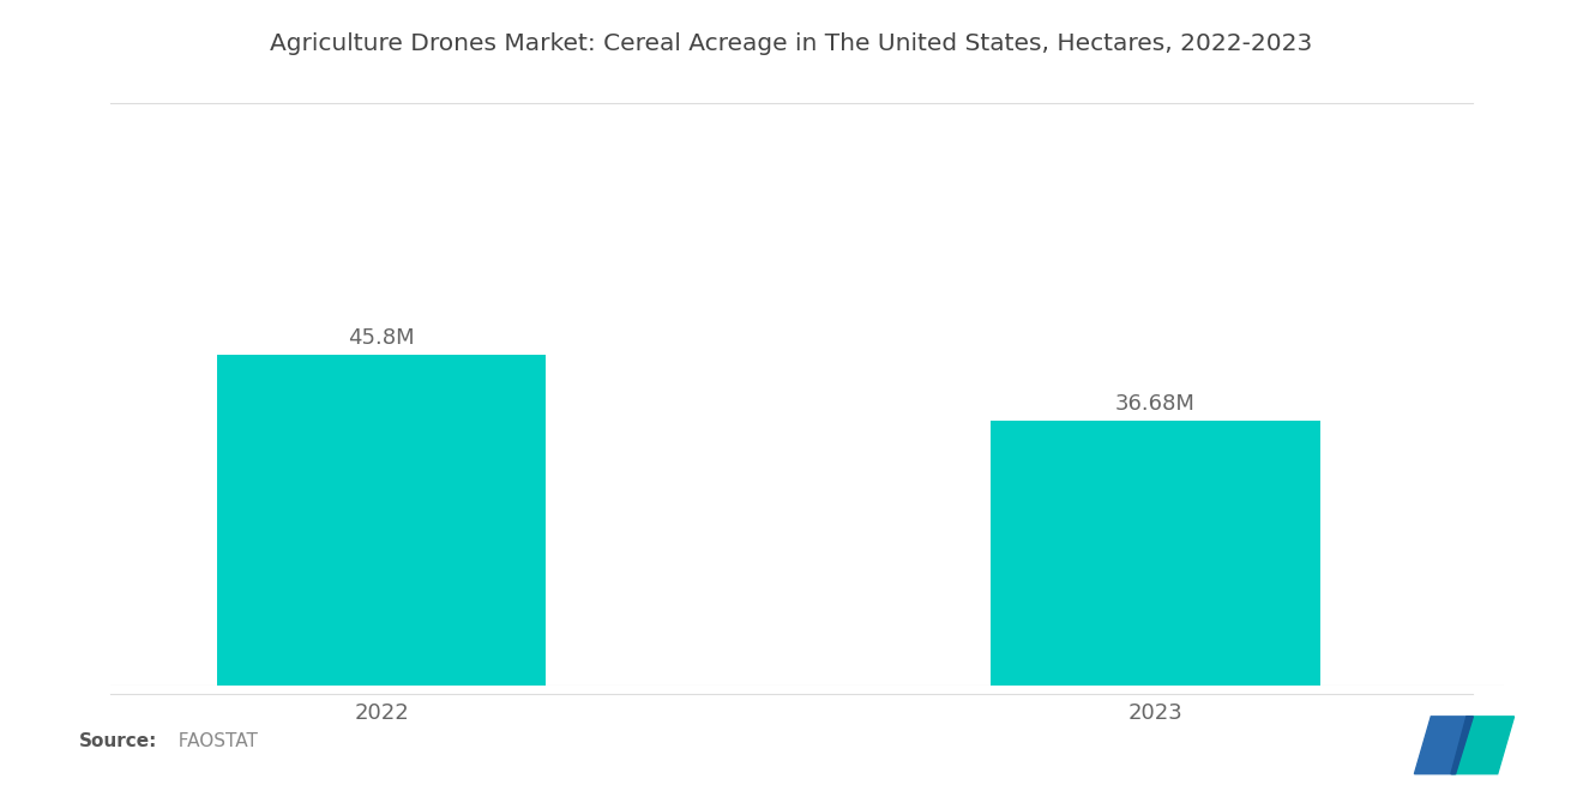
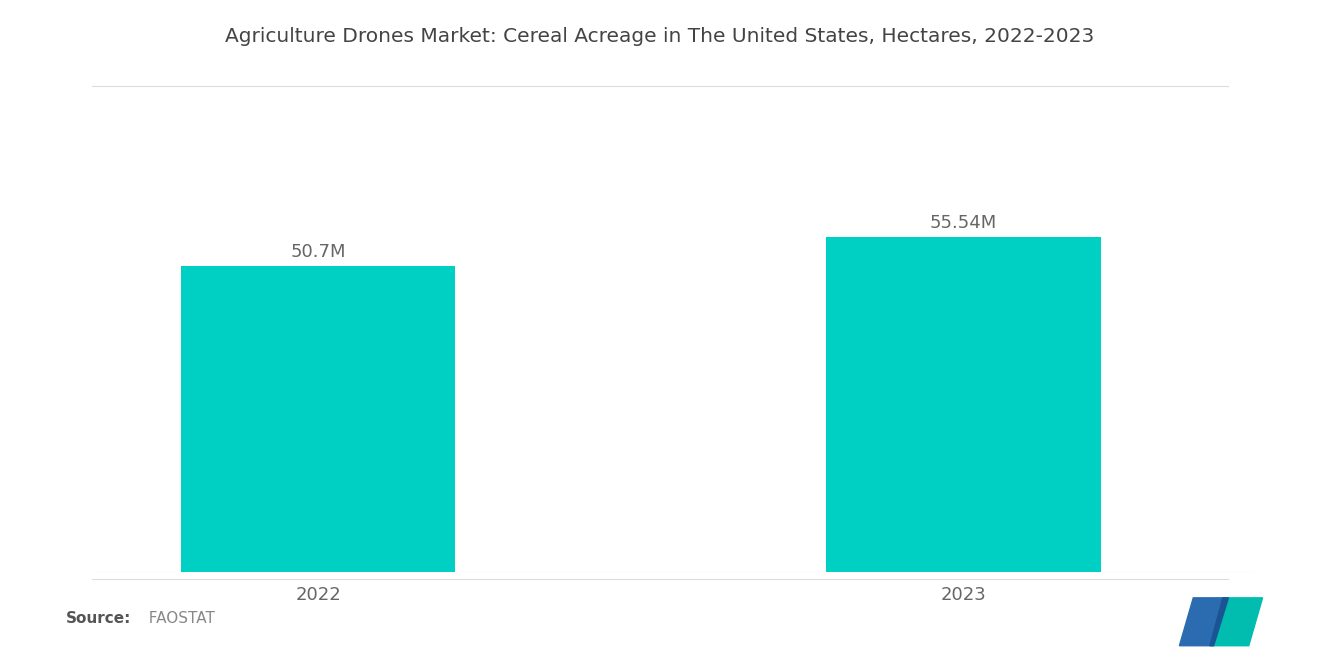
2022: 45.8M -> 50.7M
2023: 36.68M -> 55.54M
